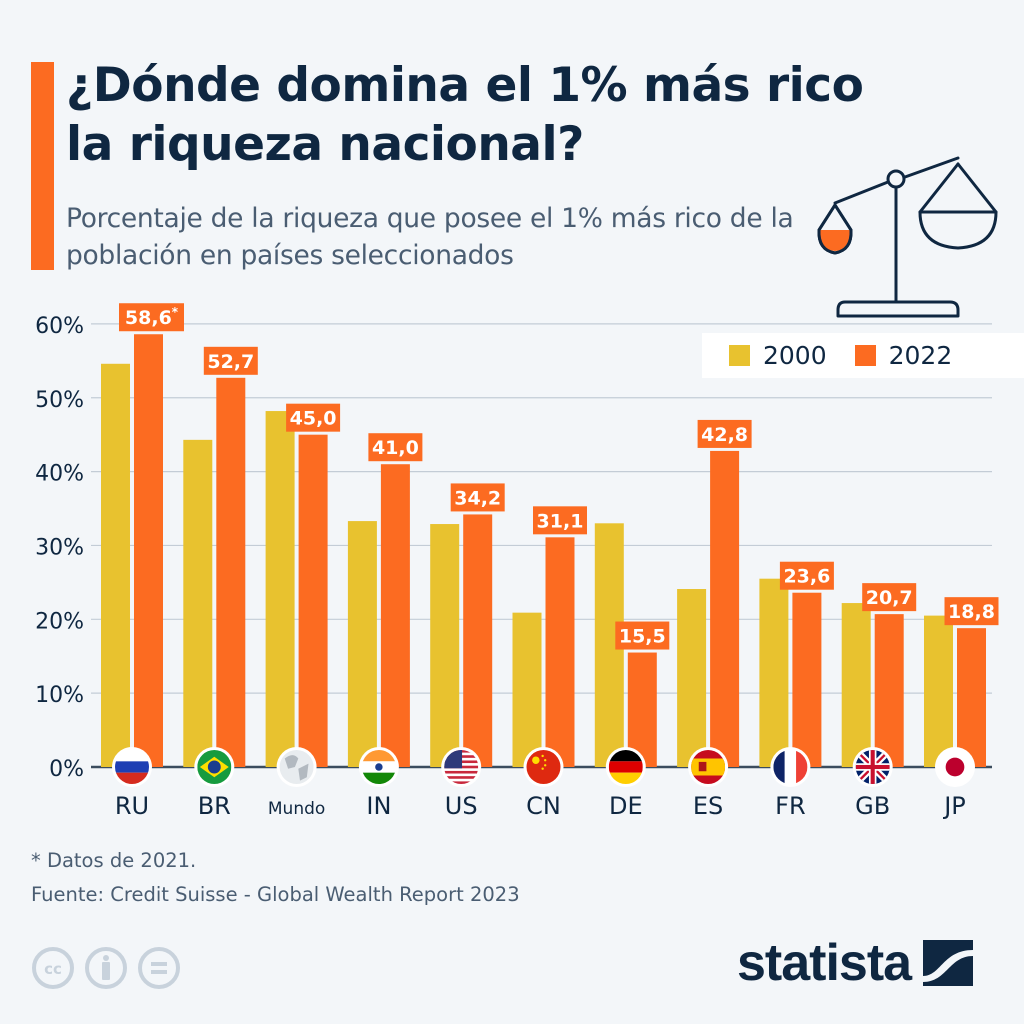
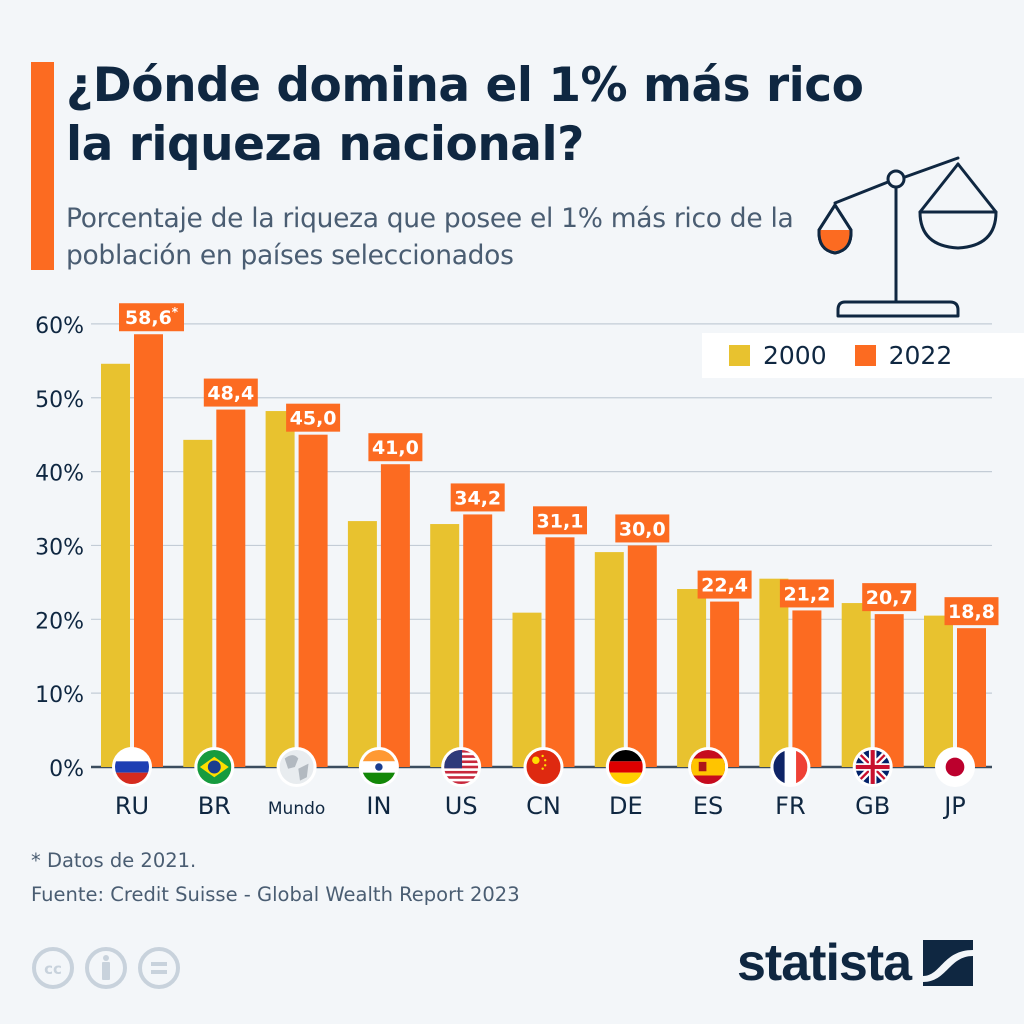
2022/BR: 52,7 -> 48,4
2000/DE: 33% -> 29%
2022/DE: 15,5 -> 30,0
2022/ES: 42,8 -> 22,4
2022/FR: 23,6 -> 21,2
